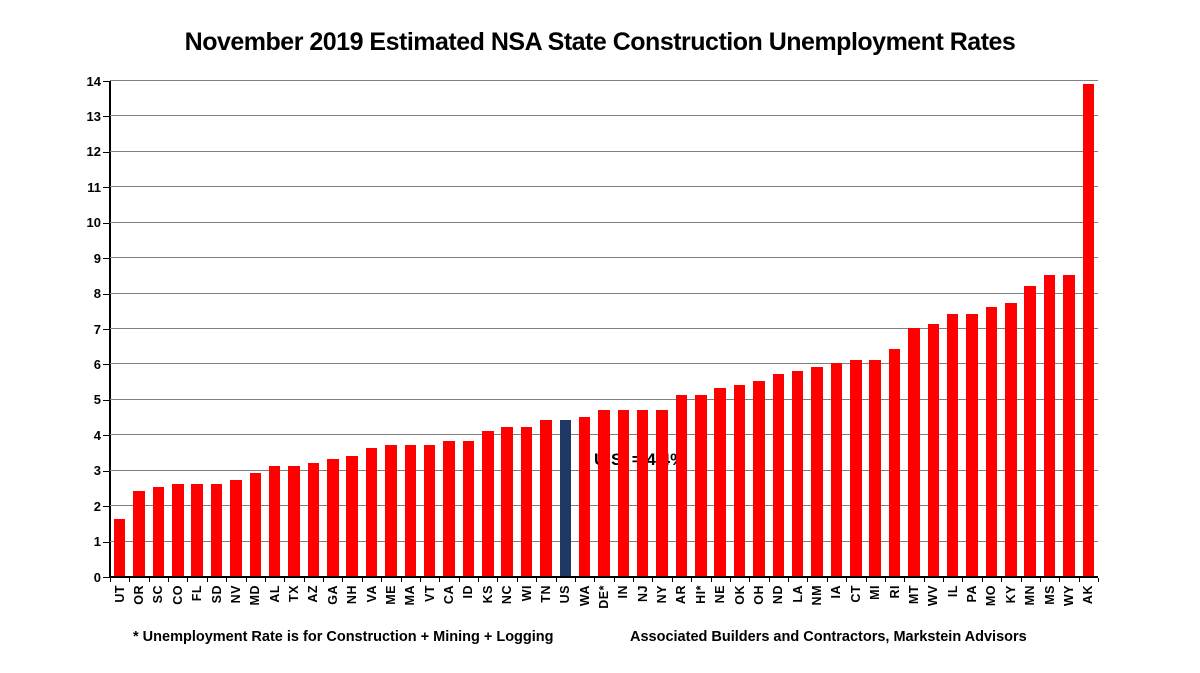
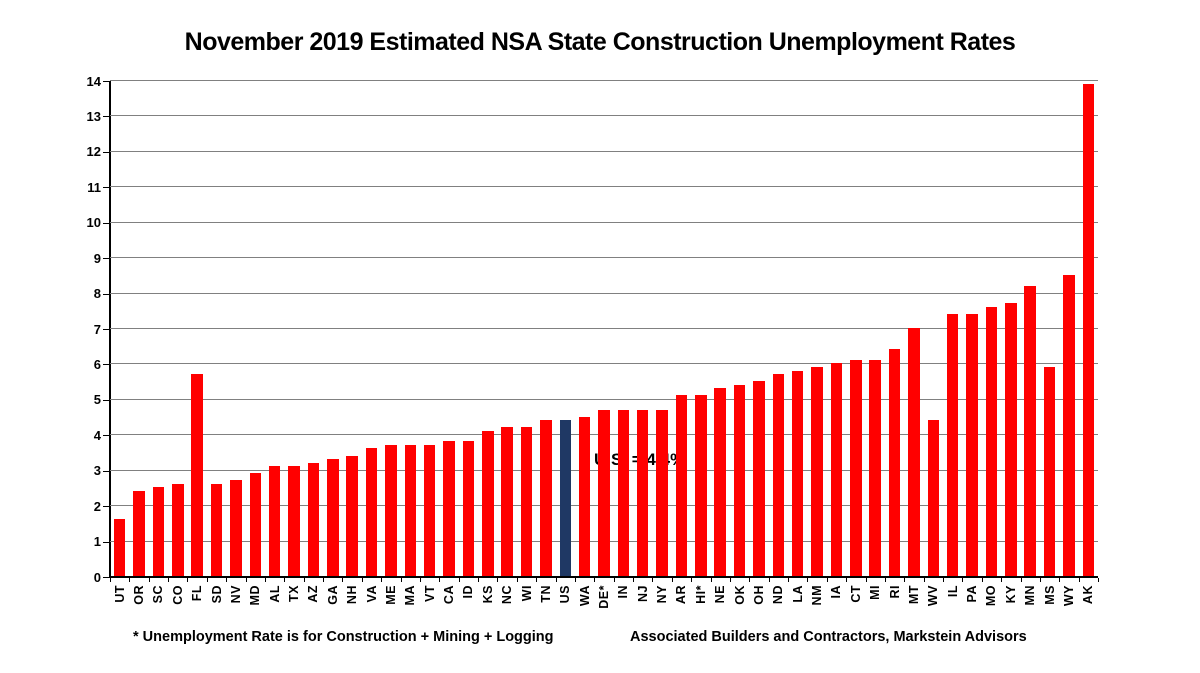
FL: 2.6 -> 5.7
WV: 7.1 -> 4.4
MS: 8.5 -> 5.9
